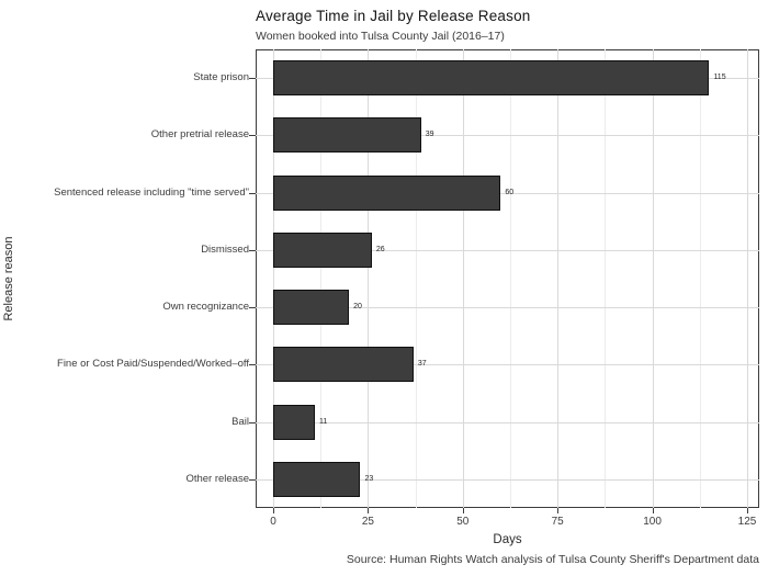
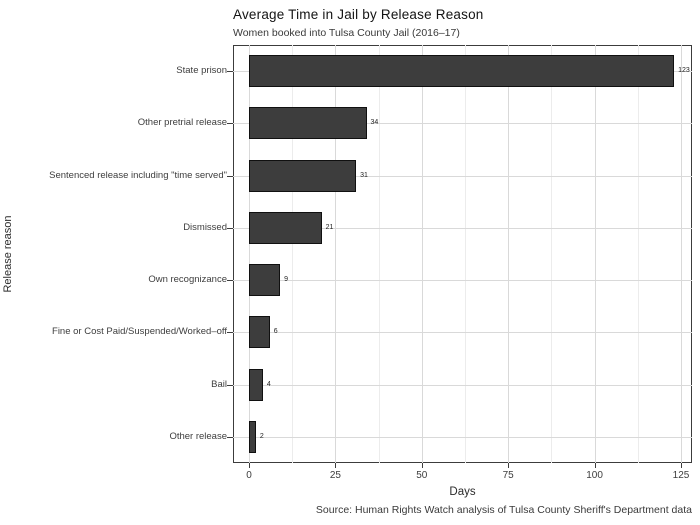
State prison: 115 -> 123
Other pretrial release: 39 -> 34
Sentenced release including "time served": 60 -> 31
Dismissed: 26 -> 21
Own recognizance: 20 -> 9
Fine or Cost Paid/Suspended/Worked–off: 37 -> 6
Bail: 11 -> 4
Other release: 23 -> 2
